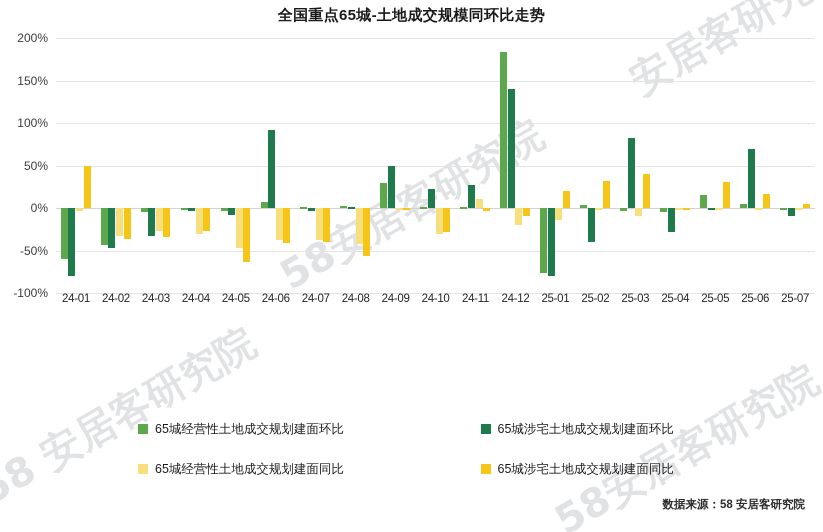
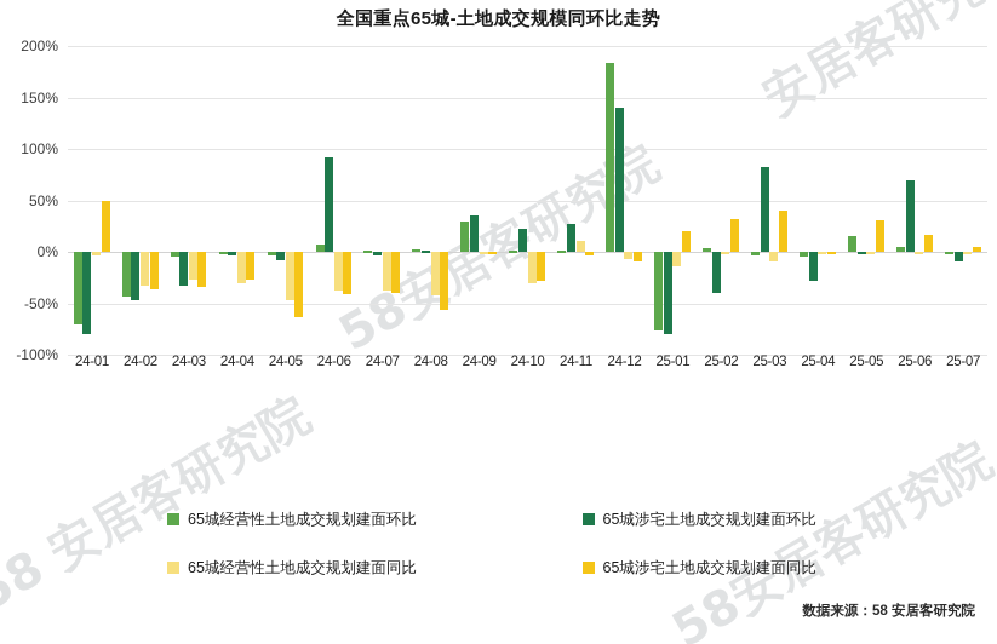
65城经营性土地成交规划建面环比/24-01: -60% -> -70%
65城涉宅土地成交规划建面环比/24-09: 50% -> 40%
65城经营性土地成交规划建面同比/24-12: -20% -> -10%
